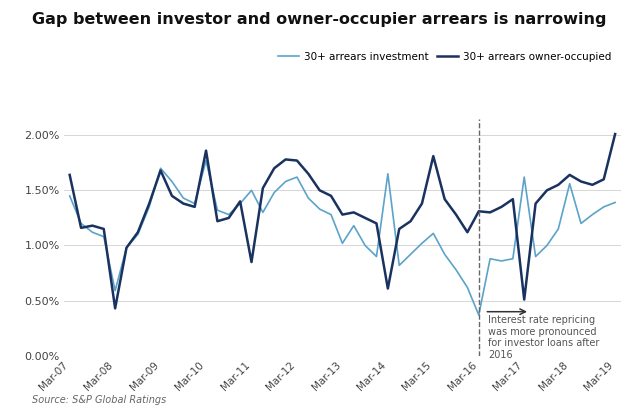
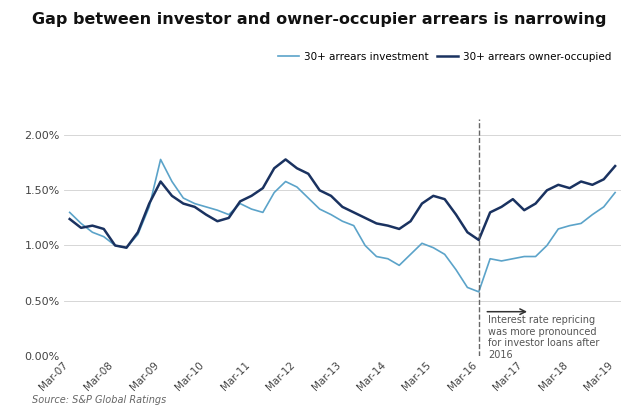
30+ arrears investment/Mar-07: 1.45% -> 1.30%
30+ arrears owner-occupied/Mar-07: 1.64% -> 1.24%
30+ arrears investment/Mar-08: 0.59% -> 1.00%
30+ arrears owner-occupied/Mar-08: 0.43% -> 1.00%
30+ arrears investment/Mar-09: 1.70% -> 1.78%
30+ arrears owner-occupied/Mar-09: 1.68% -> 1.58%
30+ arrears investment/Mar-10: 1.77% -> 1.35%
30+ arrears owner-occupied/Mar-10: 1.86% -> 1.28%
30+ arrears investment/Mar-11: 1.50% -> 1.33%
30+ arrears owner-occupied/Mar-11: 0.85% -> 1.45%
30+ arrears investment/Mar-12: 1.62% -> 1.53%
30+ arrears owner-occupied/Mar-12: 1.77% -> 1.70%
30+ arrears investment/Mar-13: 1.02% -> 1.22%
30+ arrears owner-occupied/Mar-13: 1.28% -> 1.35%
30+ arrears investment/Mar-14: 1.65% -> 0.88%
30+ arrears owner-occupied/Mar-14: 0.61% -> 1.18%
30+ arrears investment/Mar-15: 1.11% -> 0.98%
30+ arrears owner-occupied/Mar-15: 1.81% -> 1.45%
30+ arrears investment/Mar-16: 0.37% -> 0.58%
30+ arrears owner-occupied/Mar-16: 1.31% -> 1.05%
30+ arrears investment/Mar-17: 1.62% -> 0.90%
30+ arrears owner-occupied/Mar-17: 0.51% -> 1.32%
30+ arrears investment/Mar-18: 1.56% -> 1.18%
30+ arrears owner-occupied/Mar-18: 1.64% -> 1.52%
30+ arrears investment/Mar-19: 1.39% -> 1.48%
30+ arrears owner-occupied/Mar-19: 2.01% -> 1.72%
